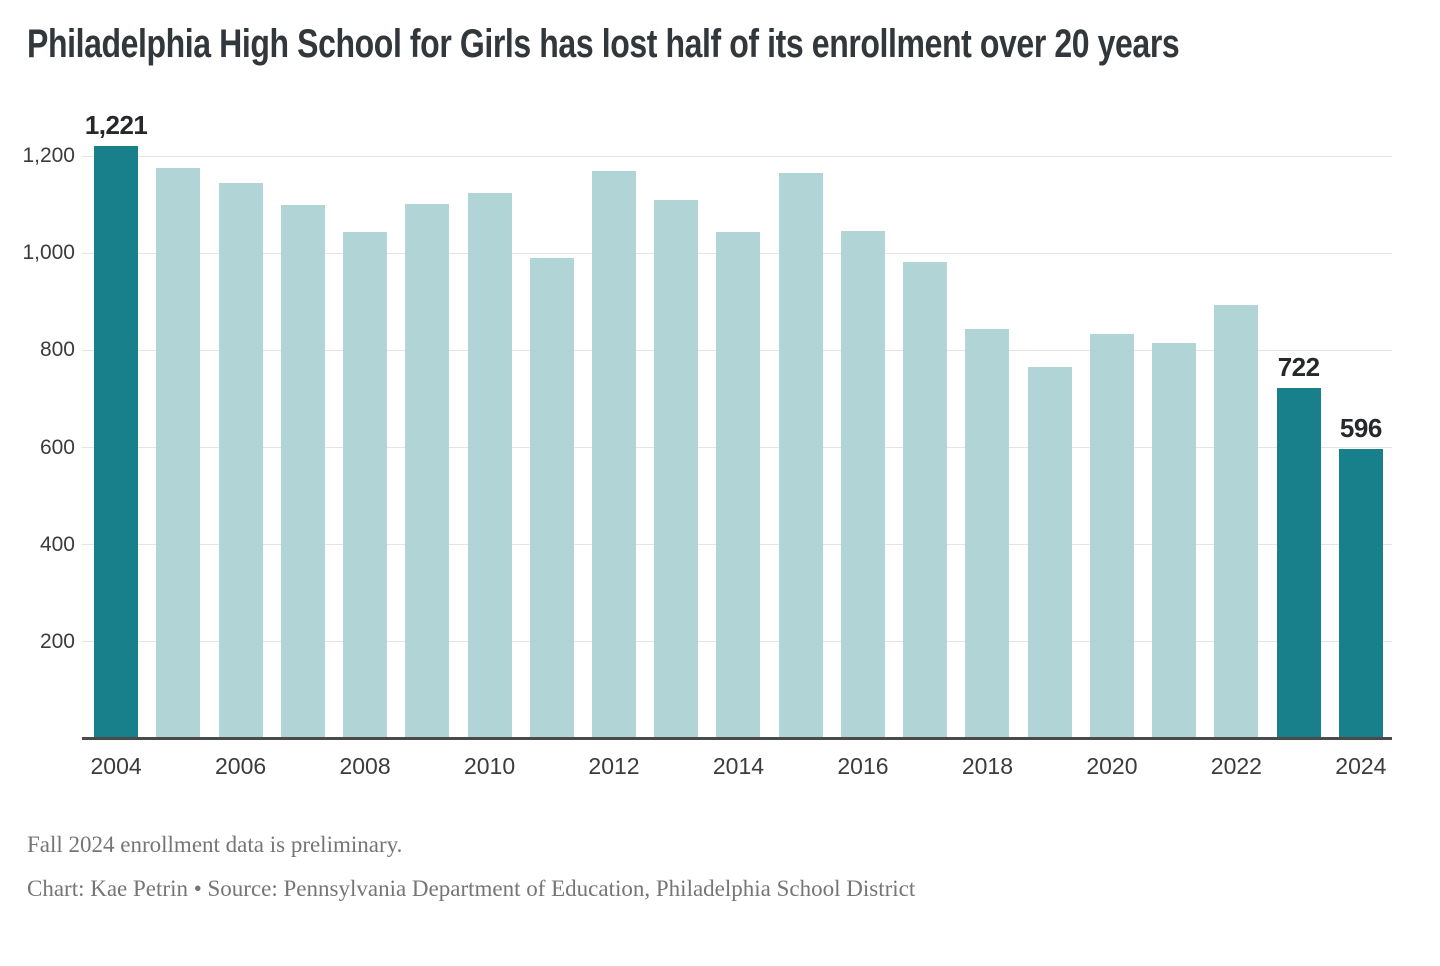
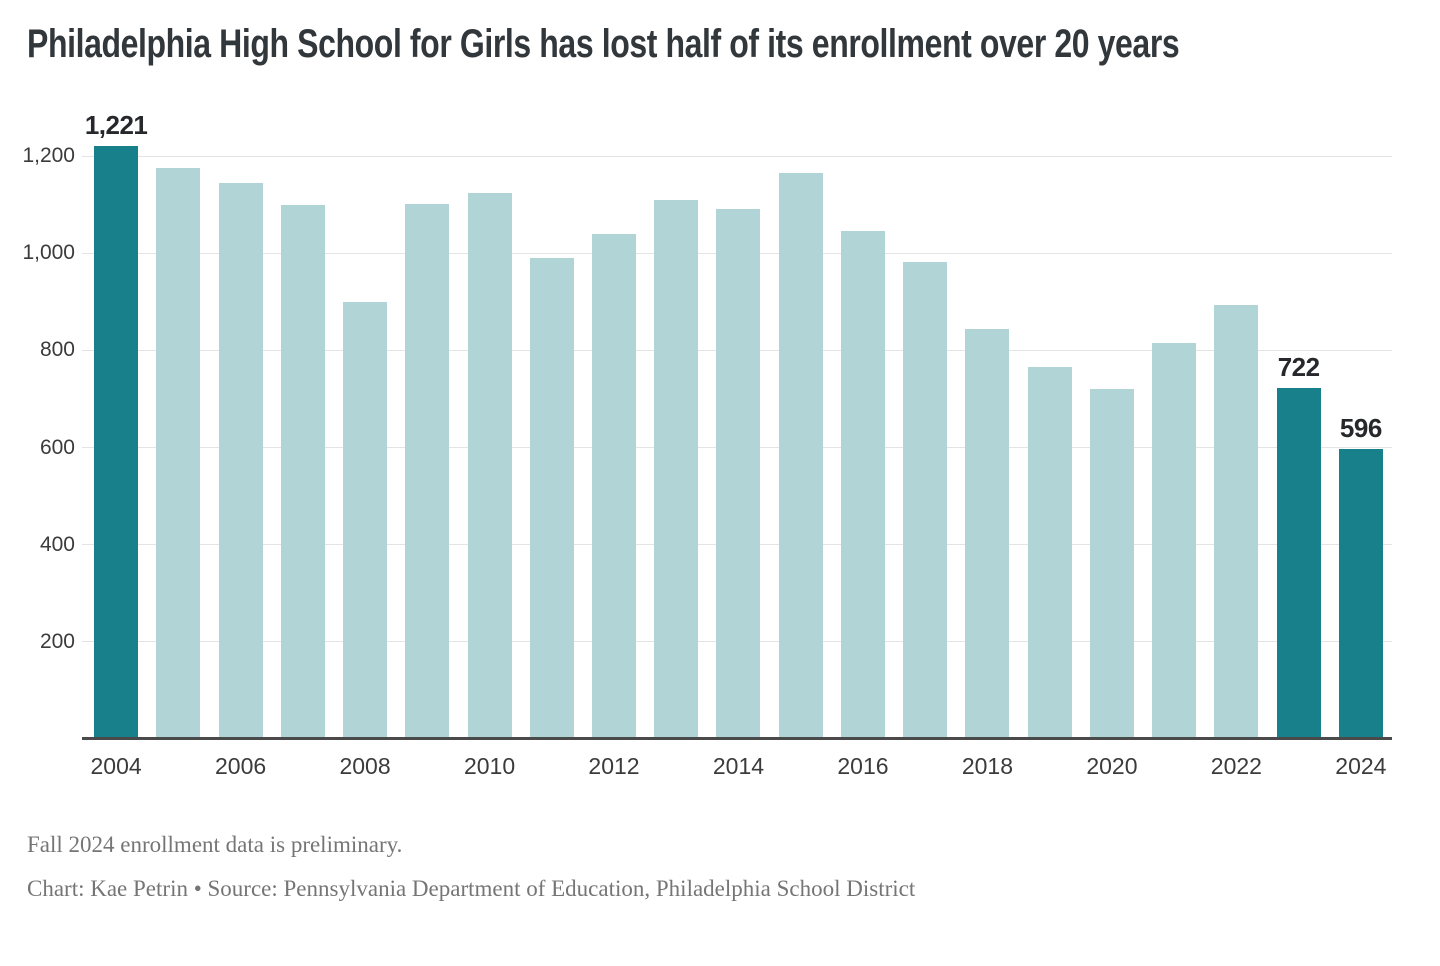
2008: 1040 -> 900
2012: 1170 -> 1040
2014: 1040 -> 1090
2020: 830 -> 720
